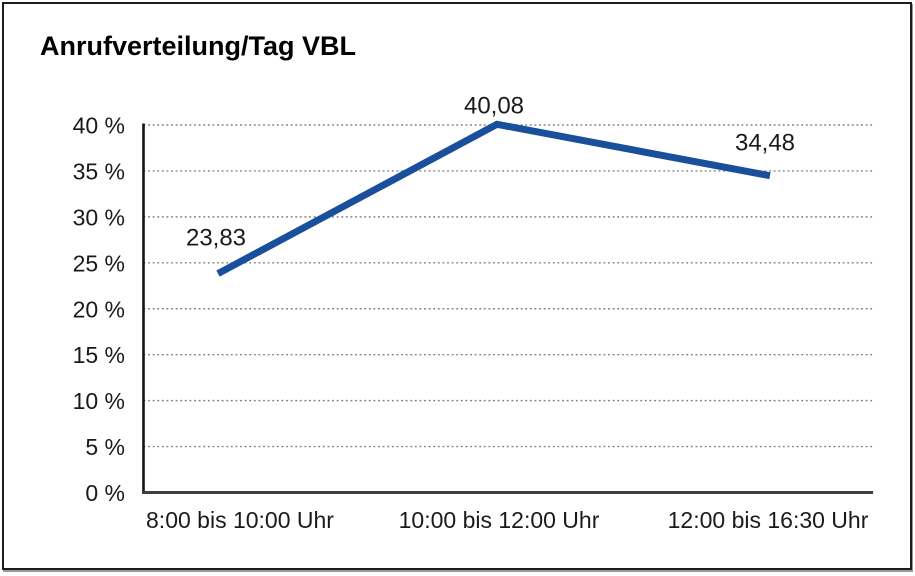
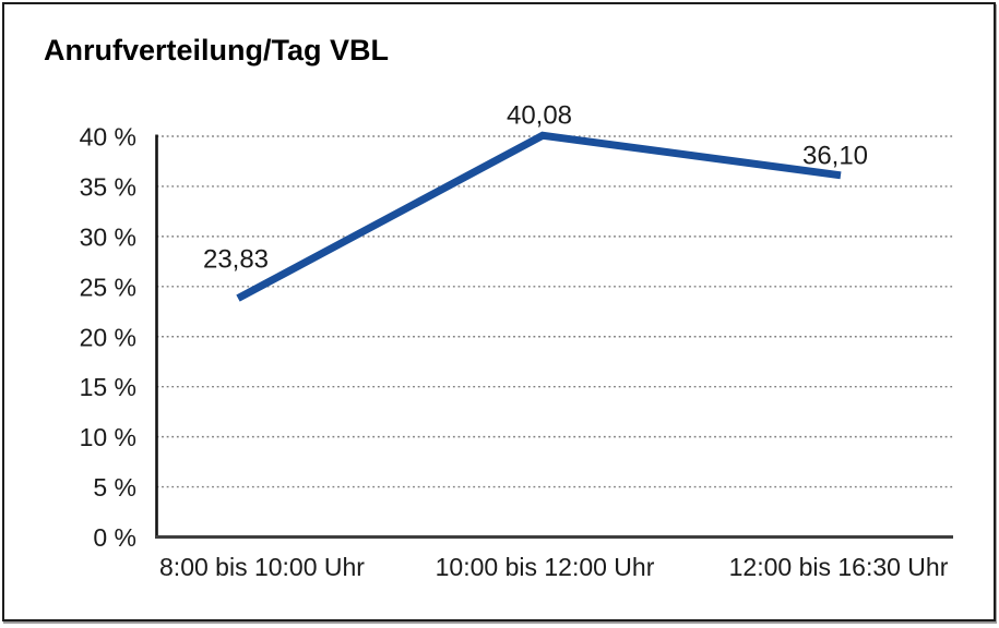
12:00 bis 16:30 Uhr: 34,48 -> 36,10
